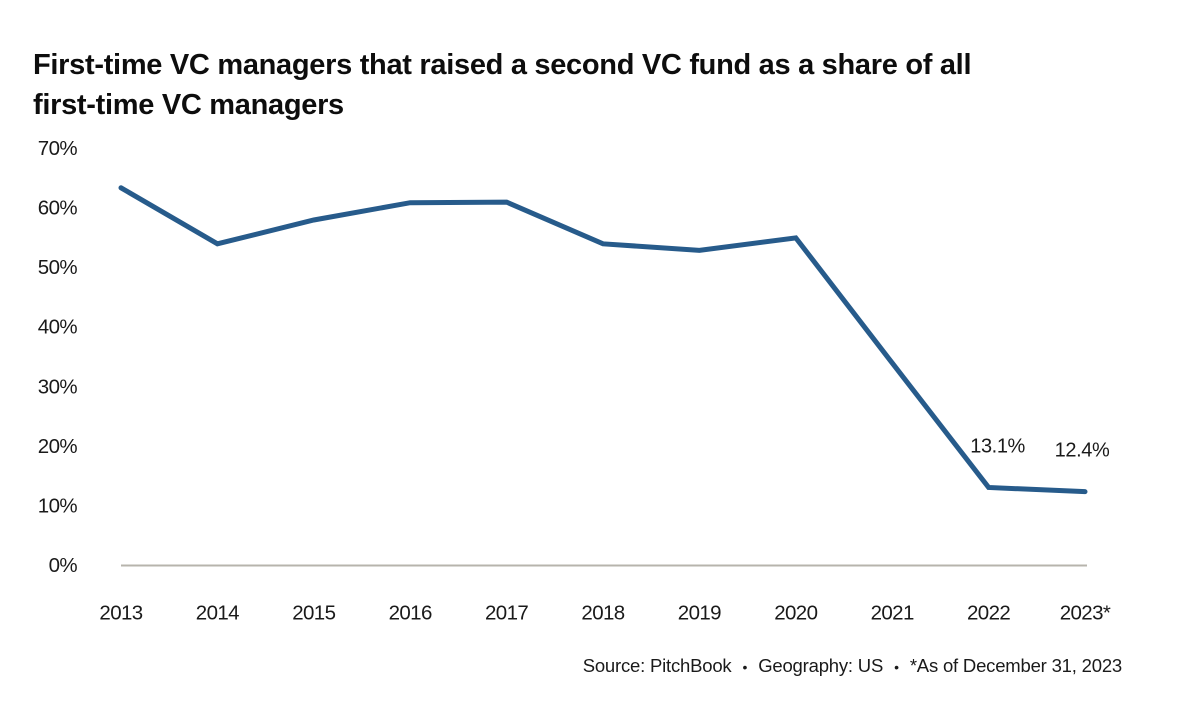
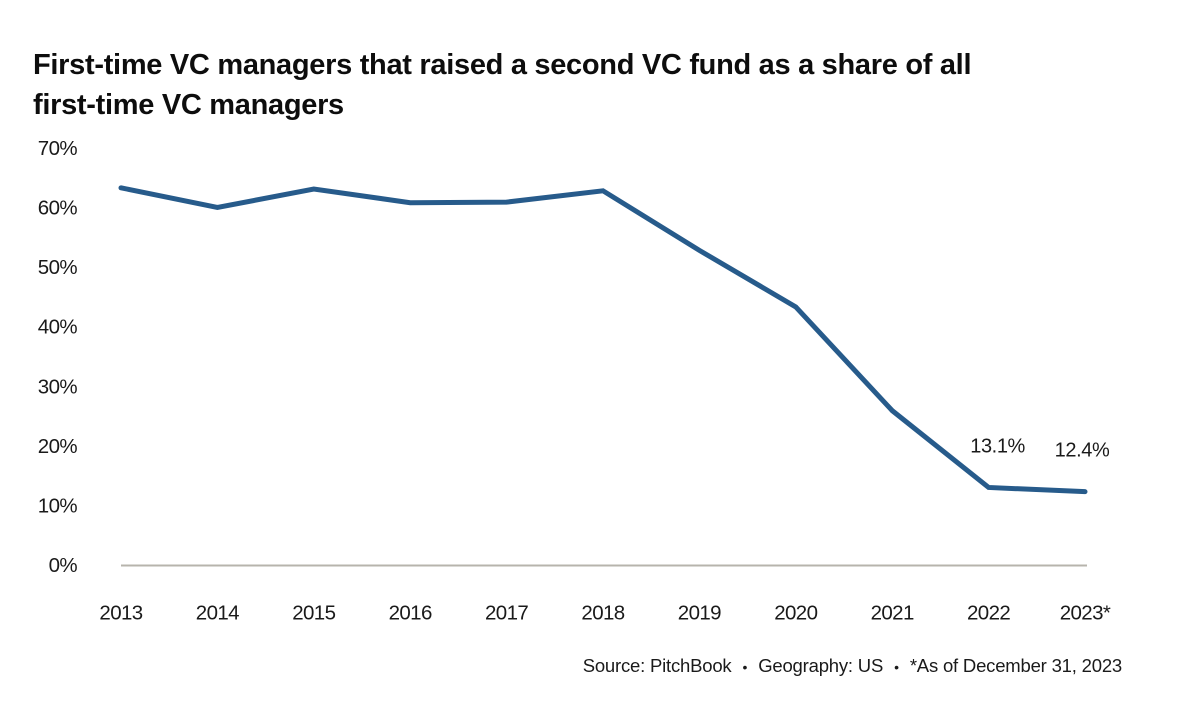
2014: 54% -> 60%
2015: 58% -> 63%
2018: 54% -> 63%
2020: 55% -> 43%
2021: 34% -> 26%
